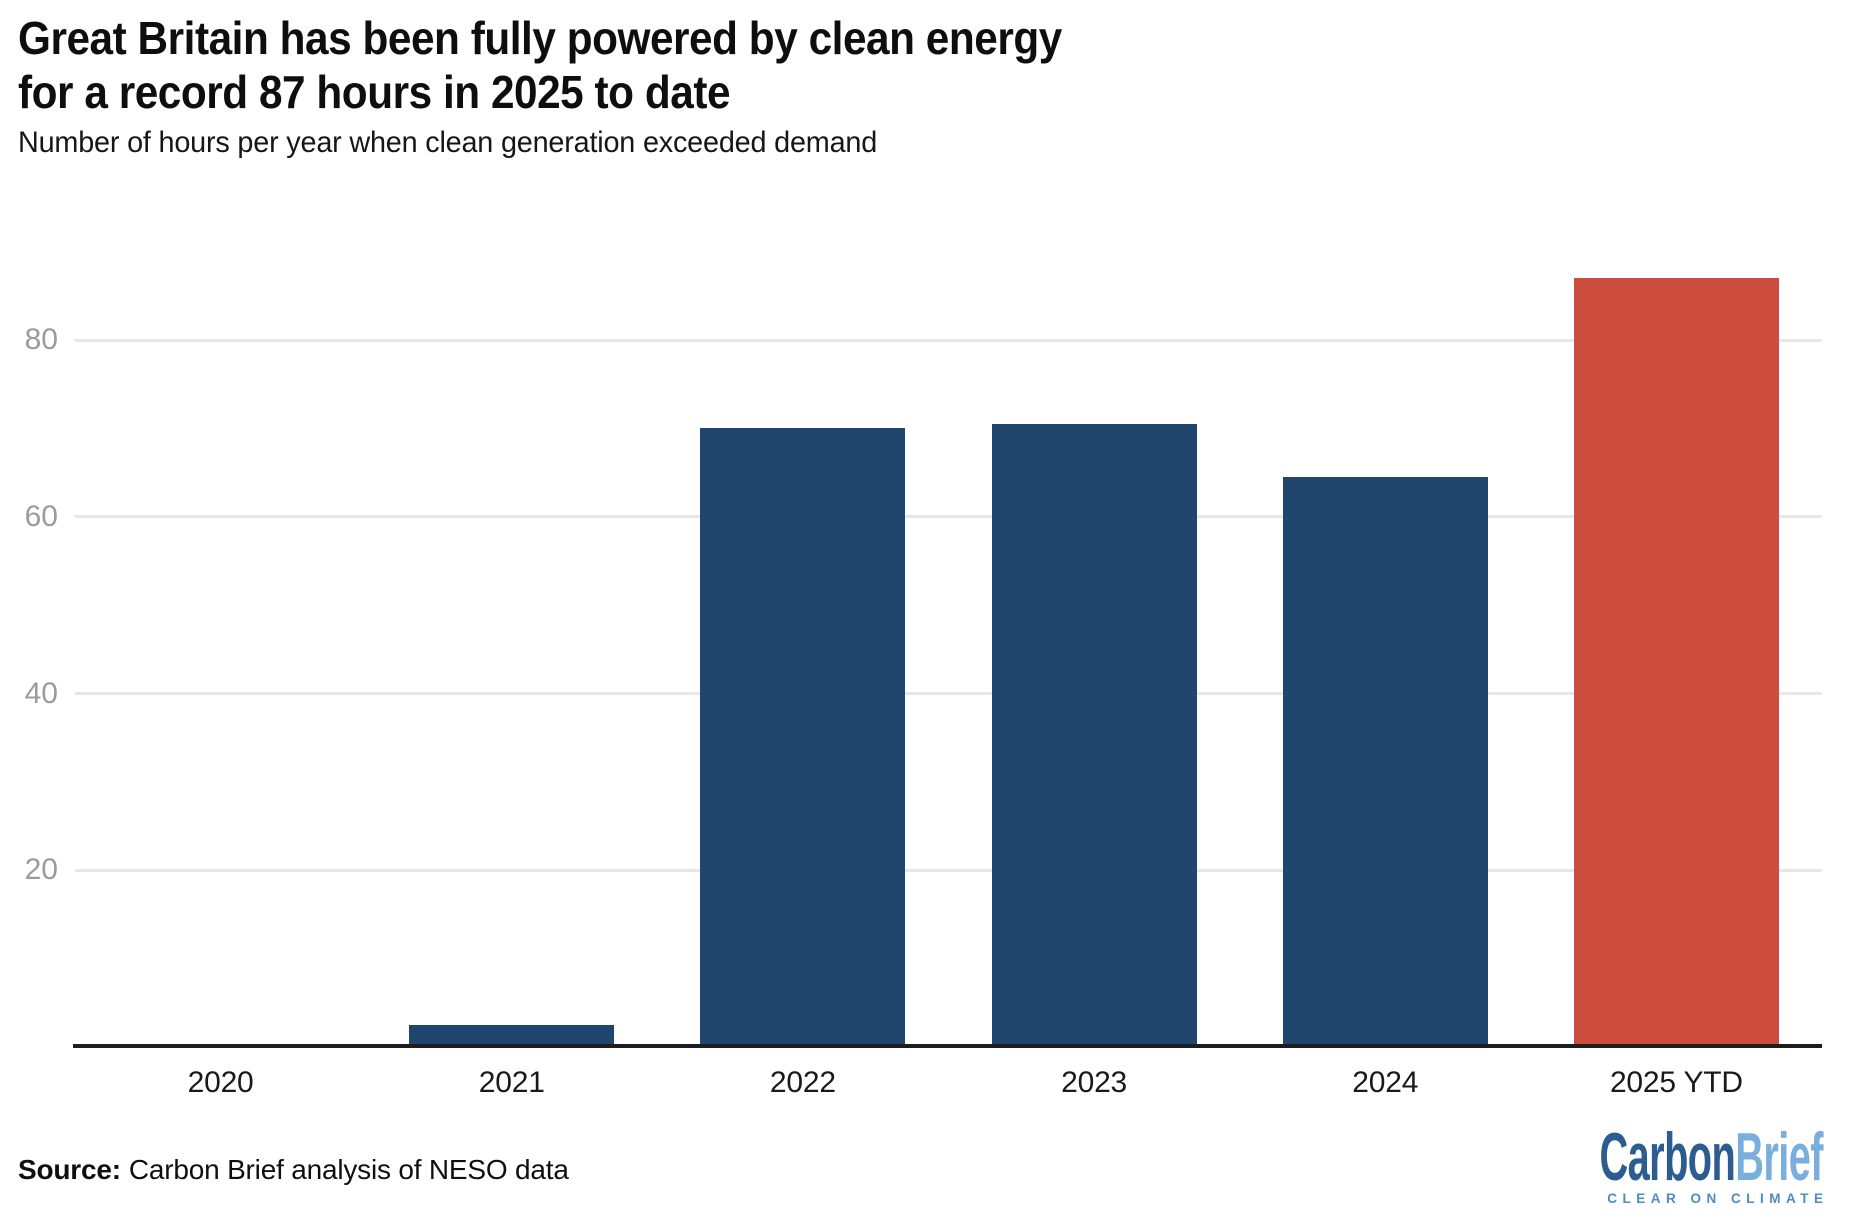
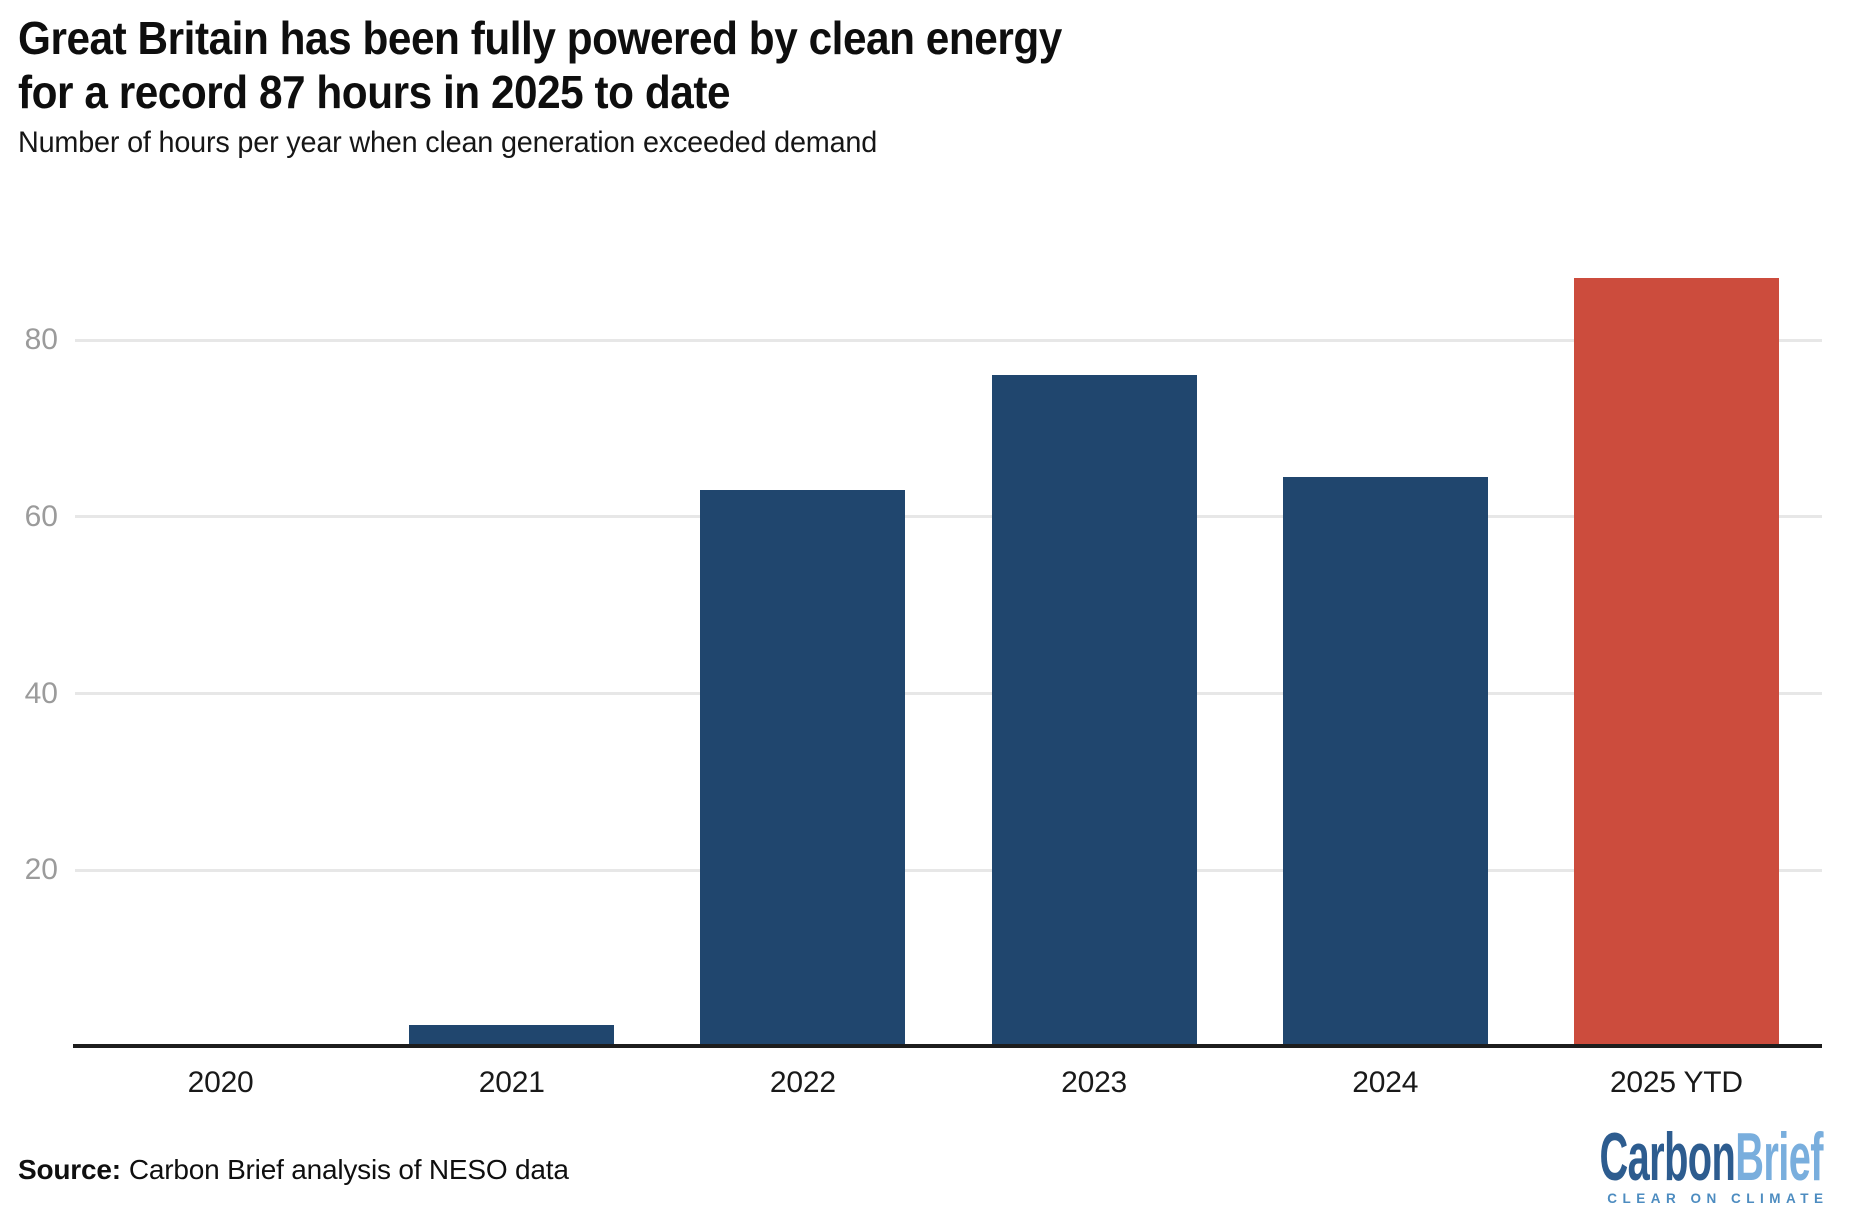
2022: 70 -> 63
2023: 70 -> 76
